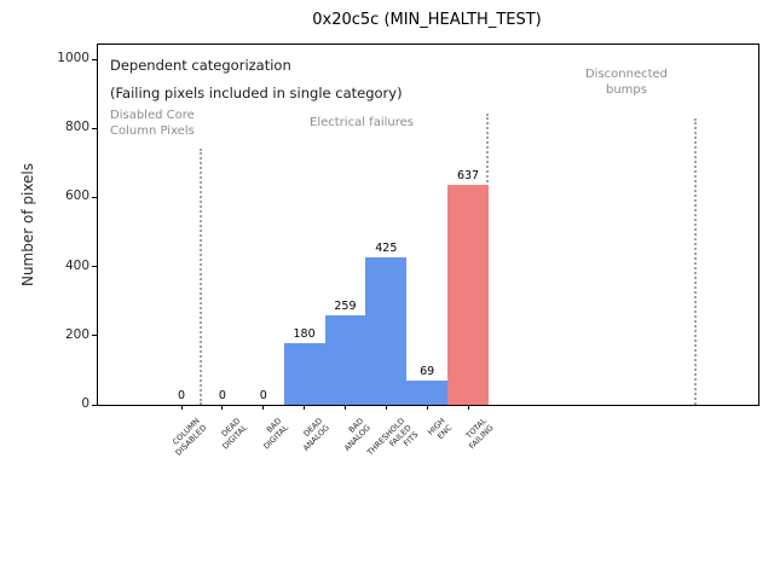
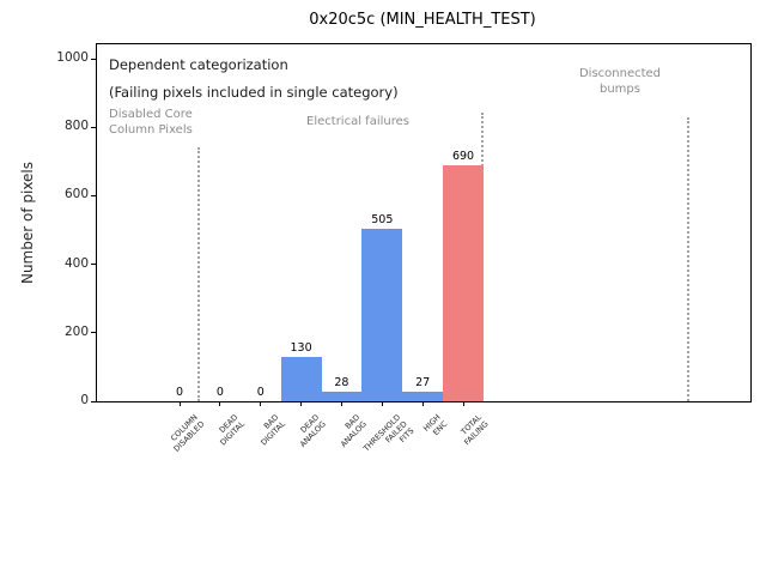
DEAD ANALOG: 180 -> 130
BAD ANALOG: 259 -> 28
THRESHOLD FAILED FITS: 425 -> 505
HIGH ENC: 69 -> 27
TOTAL FAILING: 637 -> 690
